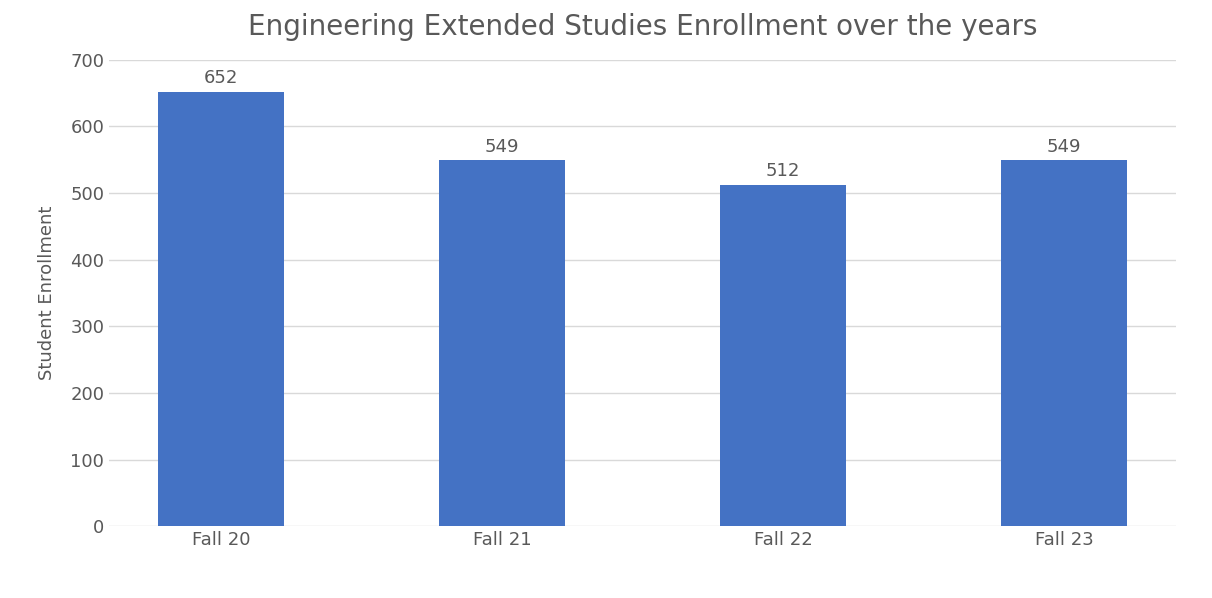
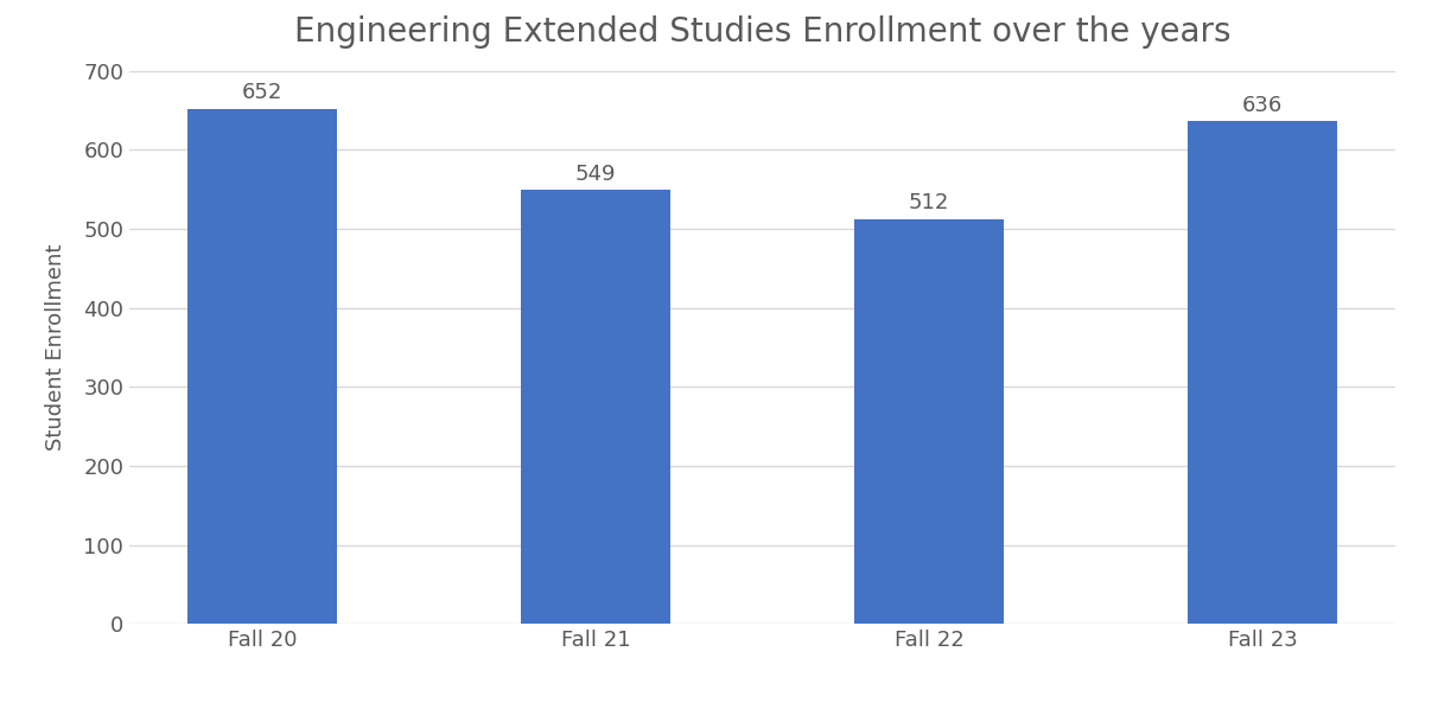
Fall 23: 549 -> 636
